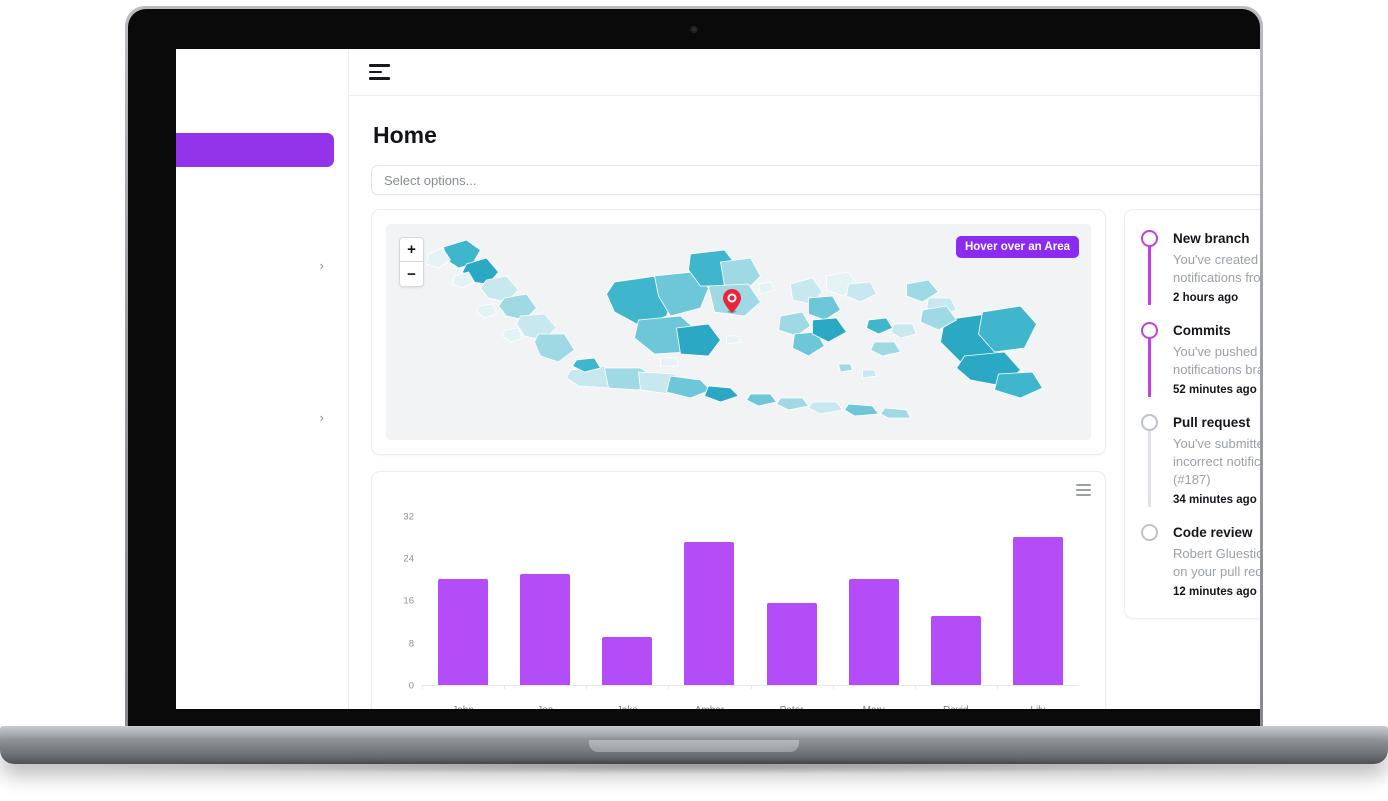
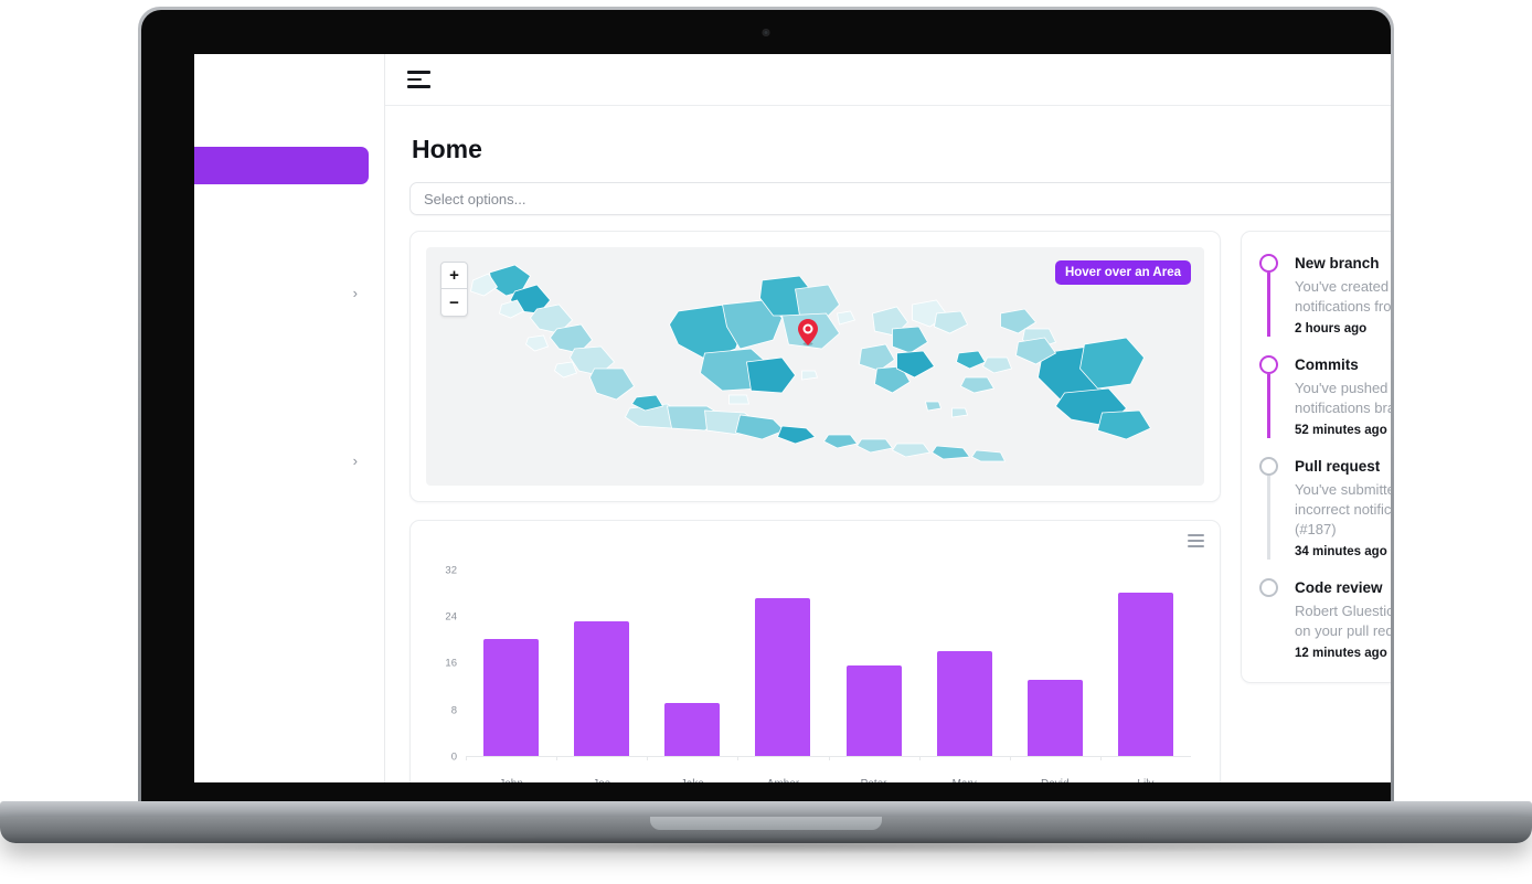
Joe Smith: 21 -> 23
Mary Evans: 20 -> 18
